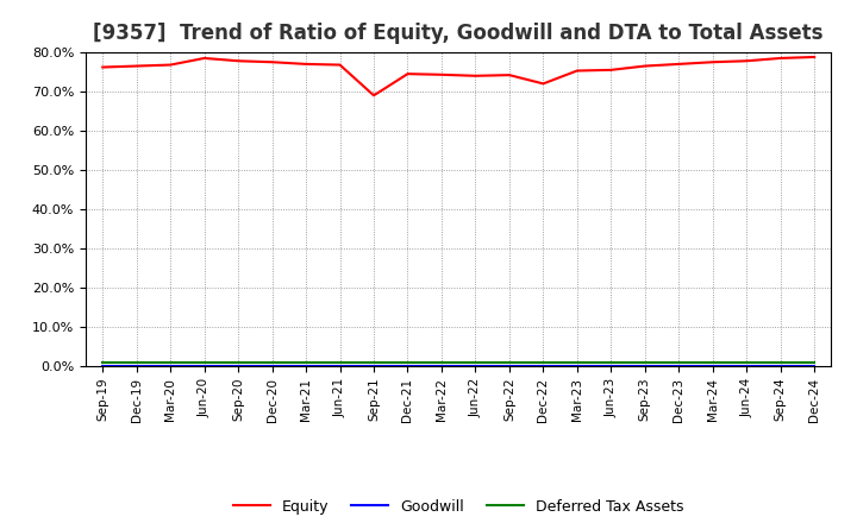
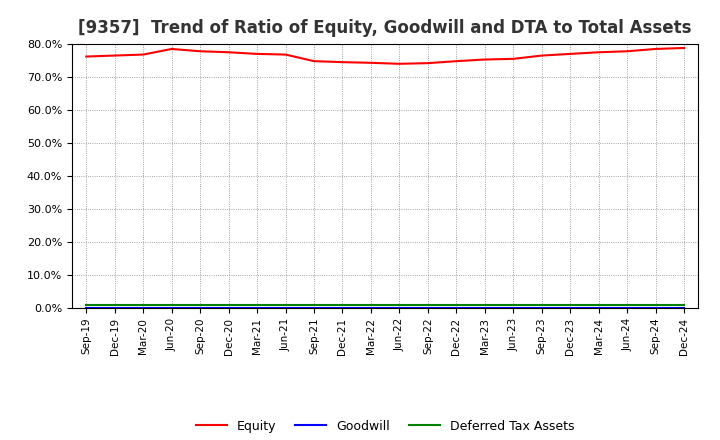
Equity/Sep-21: 69.0% -> 74.8%
Equity/Dec-22: 72.0% -> 74.8%
